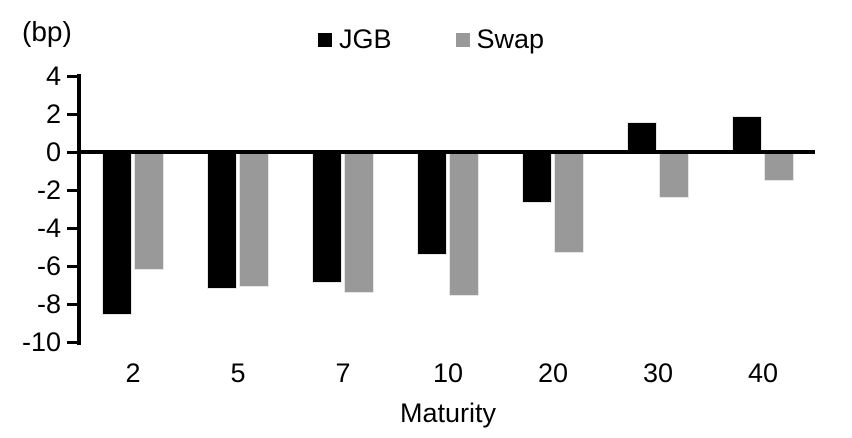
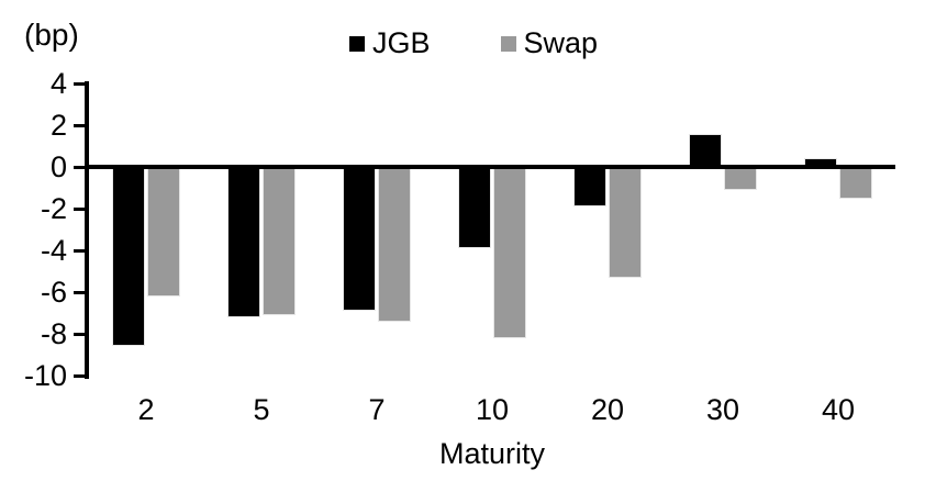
JGB/10: -5.4 -> -3.9
Swap/10: -7.6 -> -8.2
JGB/20: -2.7 -> -1.9
Swap/30: -2.4 -> -1.1
JGB/40: 1.9 -> 0.4
